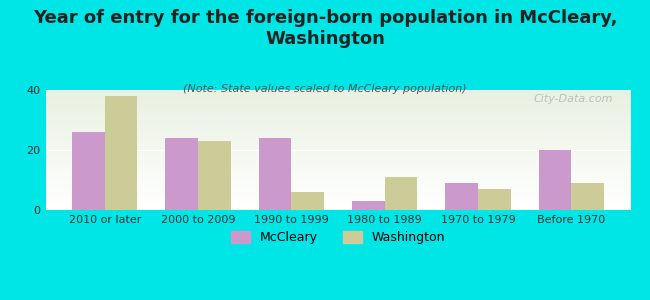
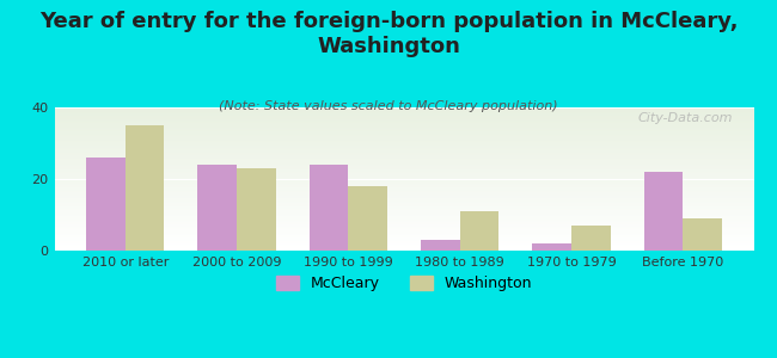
Washington/2010 or later: 38 -> 35
Washington/1990 to 1999: 6 -> 18
McCleary/1970 to 1979: 9 -> 2
McCleary/Before 1970: 20 -> 22
